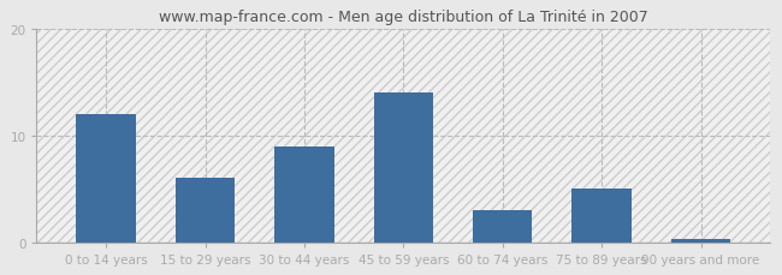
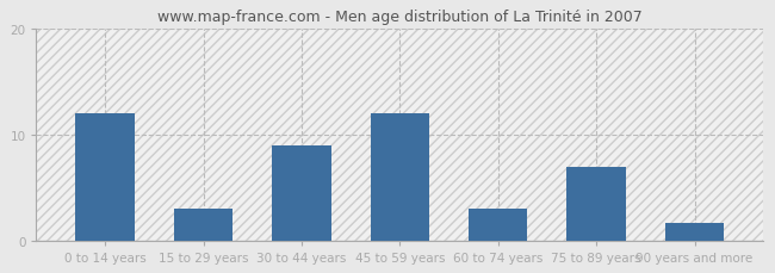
15 to 29 years: 6.0 -> 3.0
45 to 59 years: 14.0 -> 12.0
75 to 89 years: 5.0 -> 7.0
90 years and more: 0.3 -> 1.6
